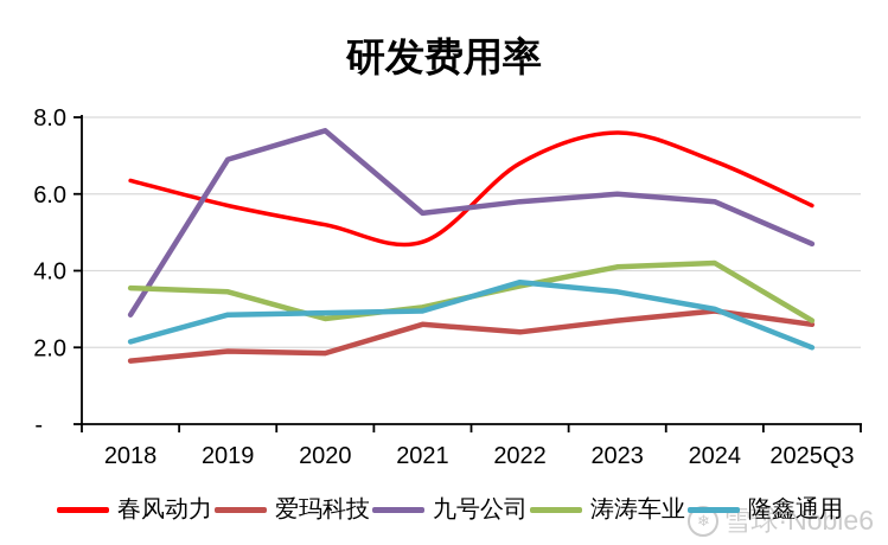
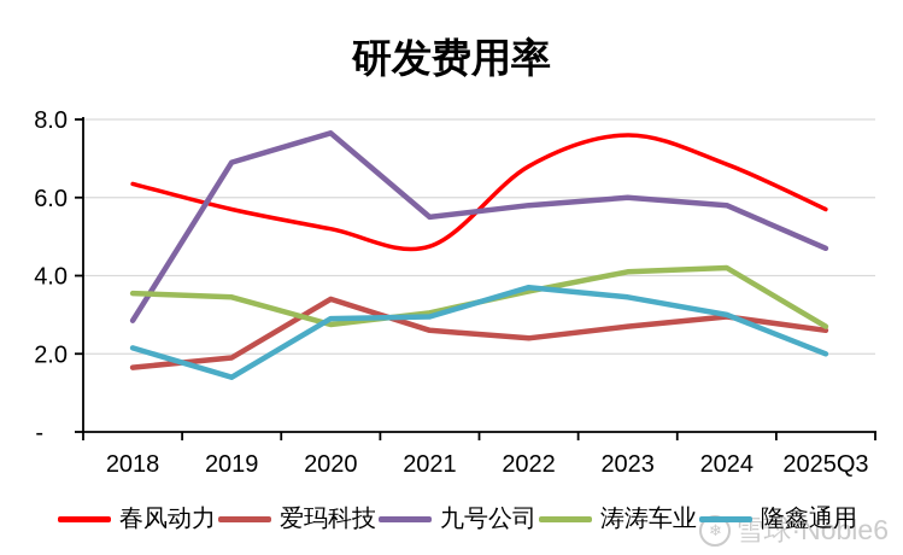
隆鑫通用/2019: 2.9 -> 1.4
爱玛科技/2020: 1.9 -> 3.4
